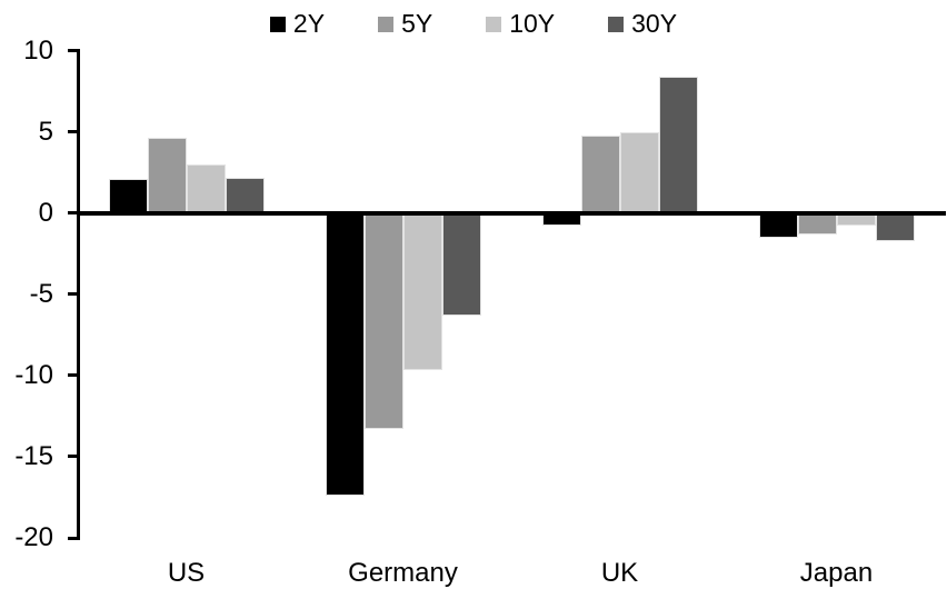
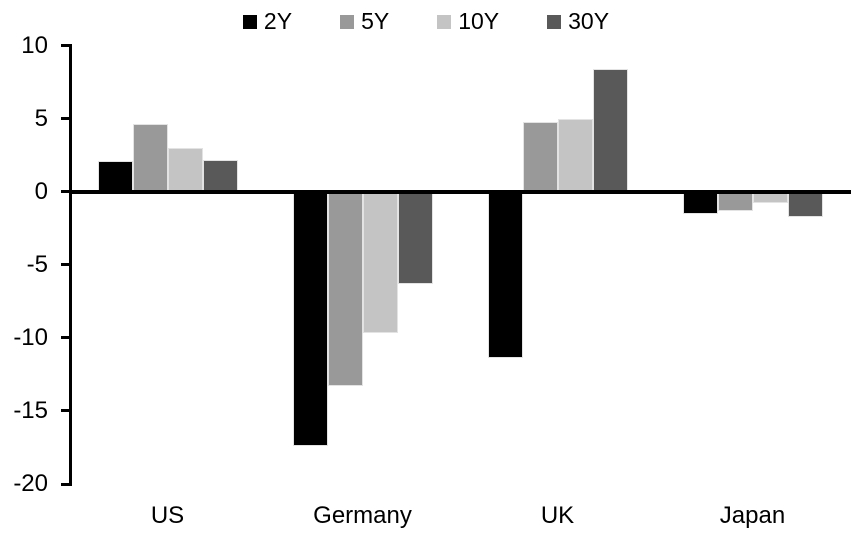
2Y/UK: -0.8 -> -11.4
